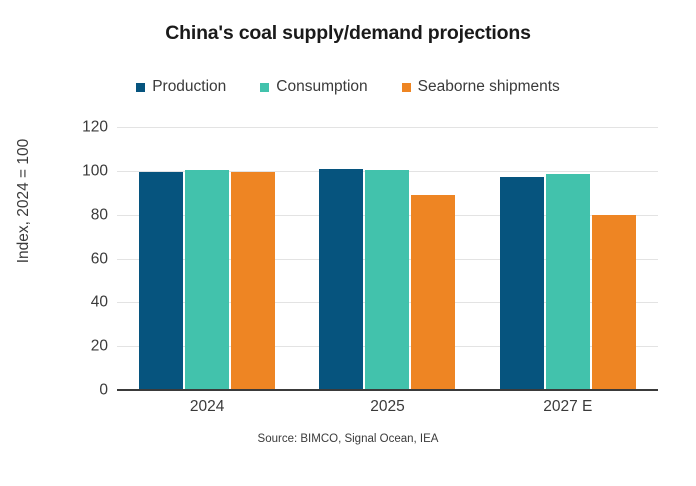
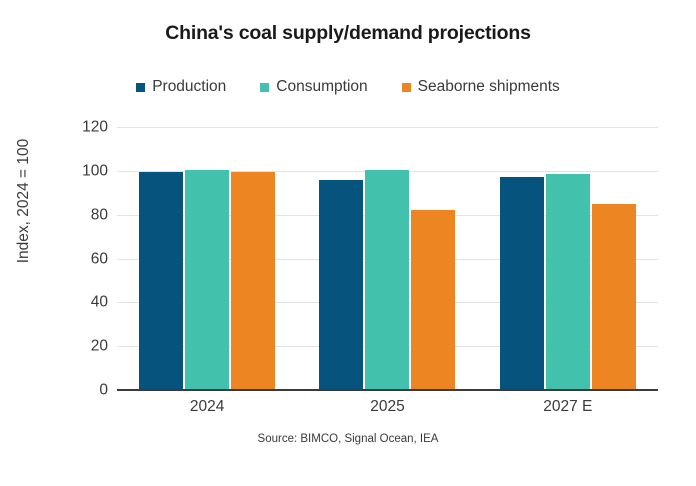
Production/2025: 101 -> 96
Seaborne shipments/2025: 89 -> 82
Seaborne shipments/2027 E: 80 -> 85
